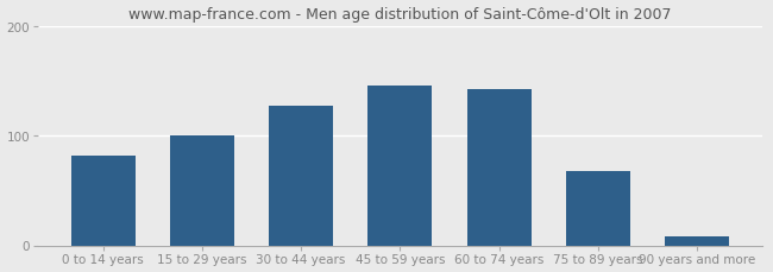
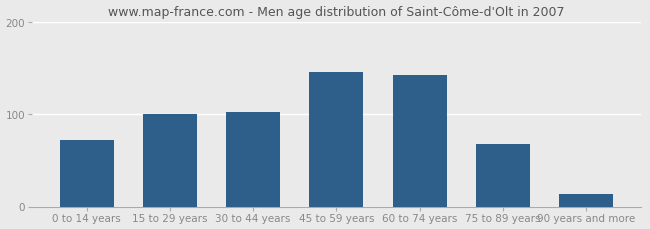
0 to 14 years: 82 -> 72
30 to 44 years: 127 -> 102
90 years and more: 8 -> 14
